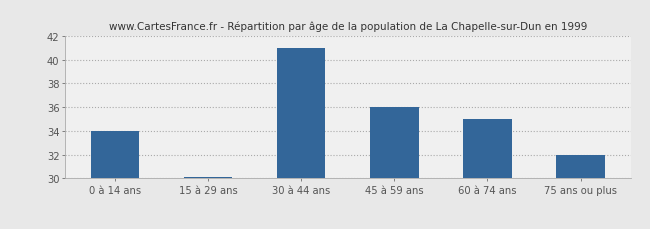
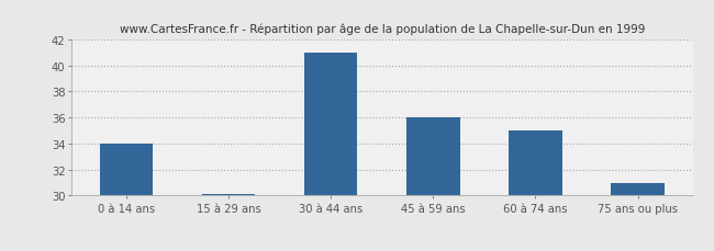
75 ans ou plus: 32.0 -> 31.0
